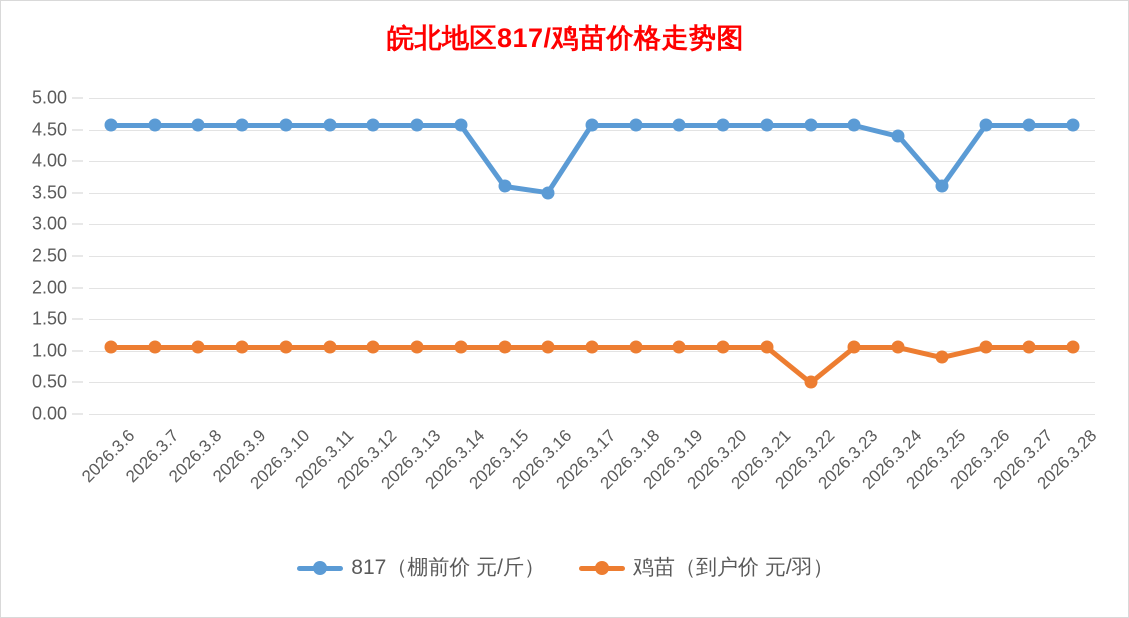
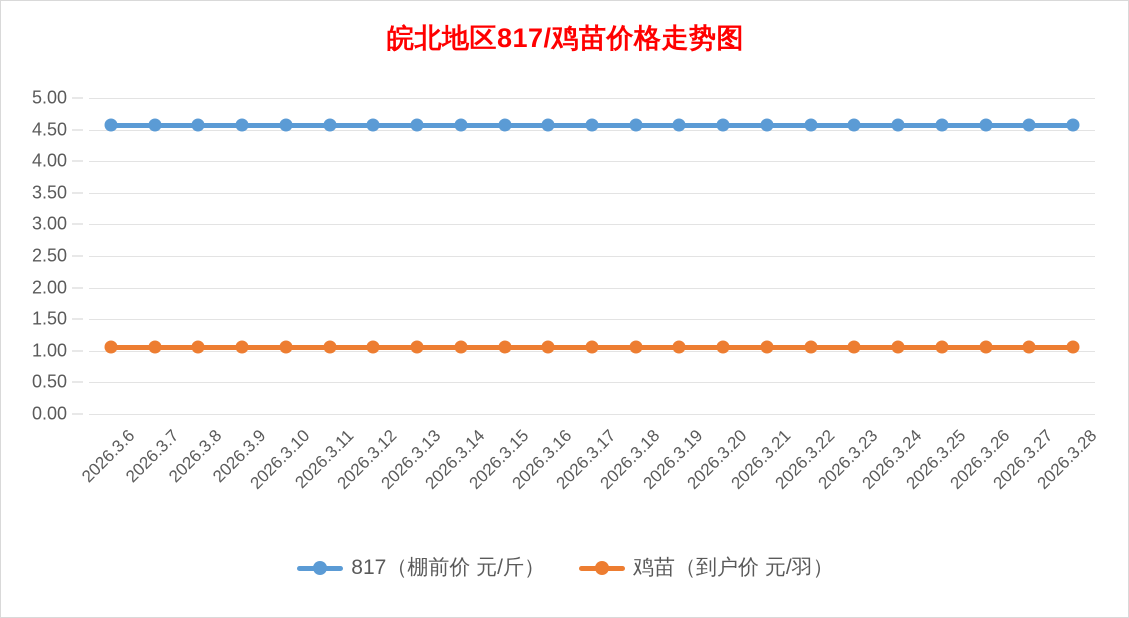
817（棚前价 元/斤）/2026.3.15: 3.6 -> 4.6
817（棚前价 元/斤）/2026.3.16: 3.5 -> 4.6
鸡苗（到户价 元/羽）/2026.3.22: 0.5 -> 1.1
817（棚前价 元/斤）/2026.3.24: 4.4 -> 4.6
817（棚前价 元/斤）/2026.3.25: 3.6 -> 4.6
鸡苗（到户价 元/羽）/2026.3.25: 0.9 -> 1.1
